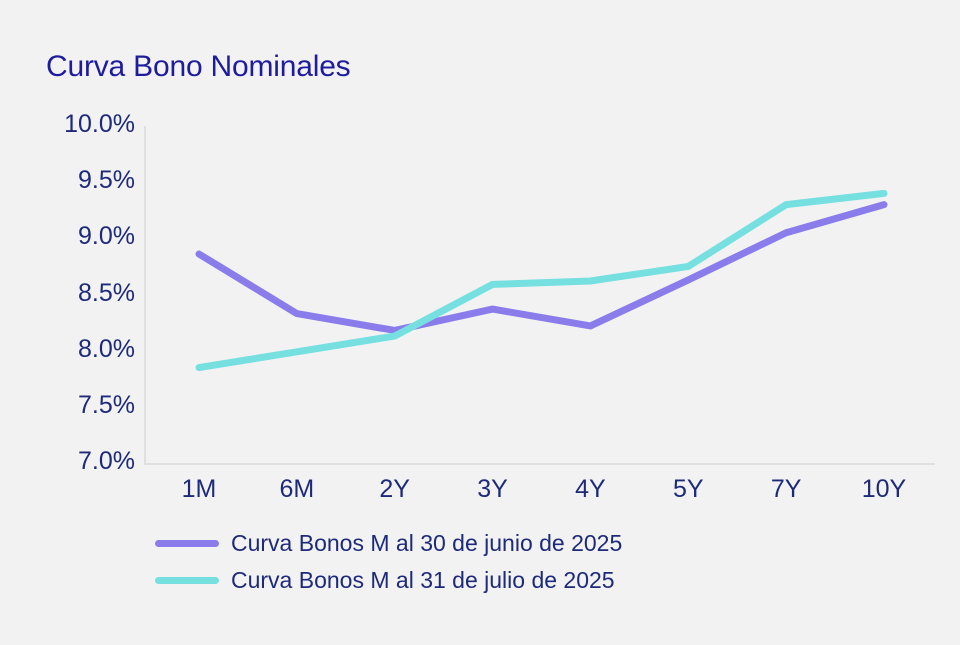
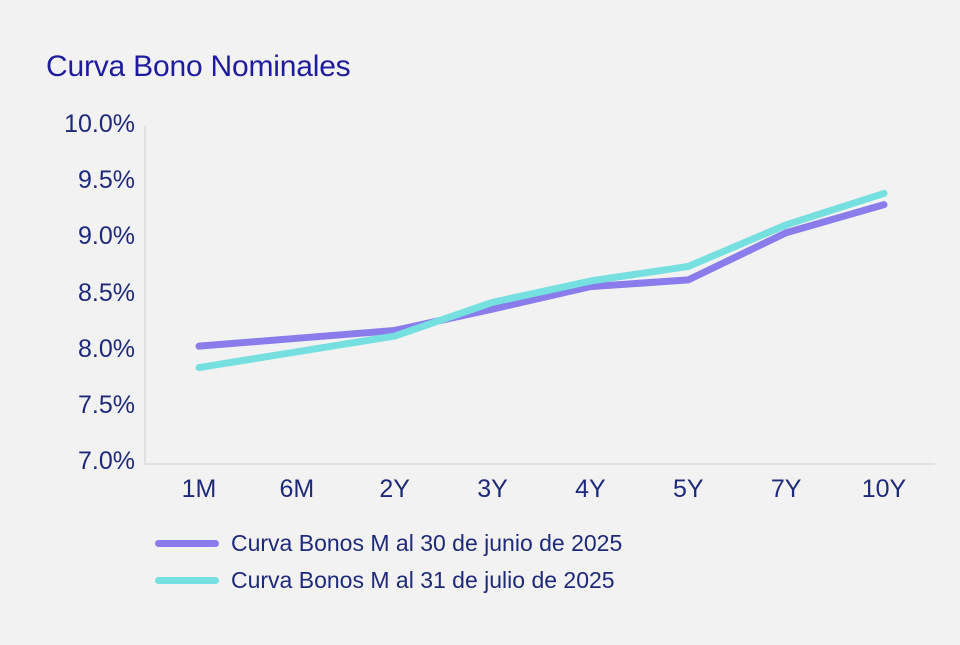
Curva Bonos M al 30 de junio de 2025/1M: 8.86% -> 8.04%
Curva Bonos M al 30 de junio de 2025/6M: 8.33% -> 8.11%
Curva Bonos M al 31 de julio de 2025/3Y: 8.59% -> 8.43%
Curva Bonos M al 30 de junio de 2025/4Y: 8.22% -> 8.57%
Curva Bonos M al 31 de julio de 2025/7Y: 9.30% -> 9.12%
